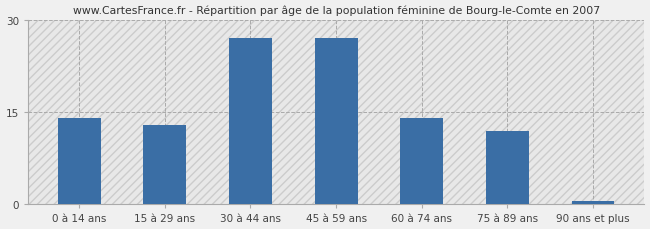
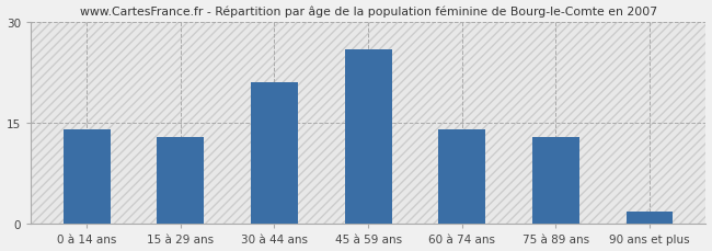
30 à 44 ans: 27.0 -> 21.0
45 à 59 ans: 27.0 -> 26.0
75 à 89 ans: 12.0 -> 13.0
90 ans et plus: 0.5 -> 1.8
